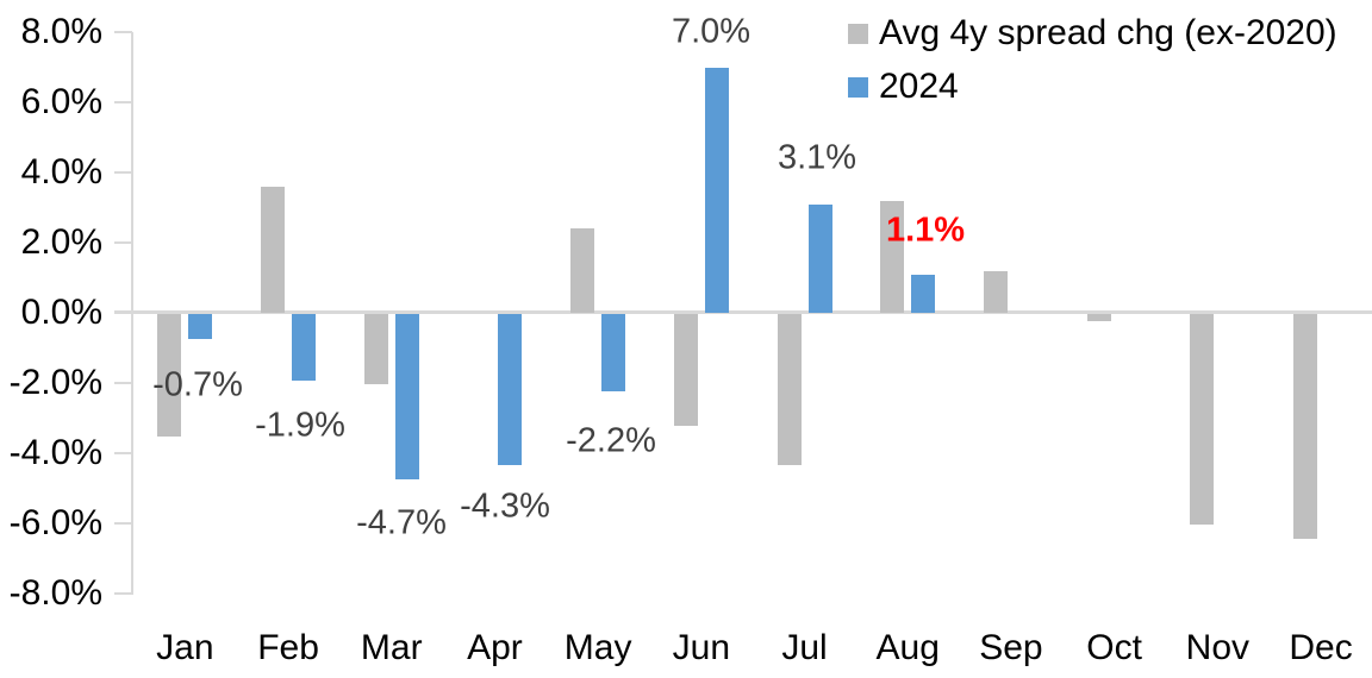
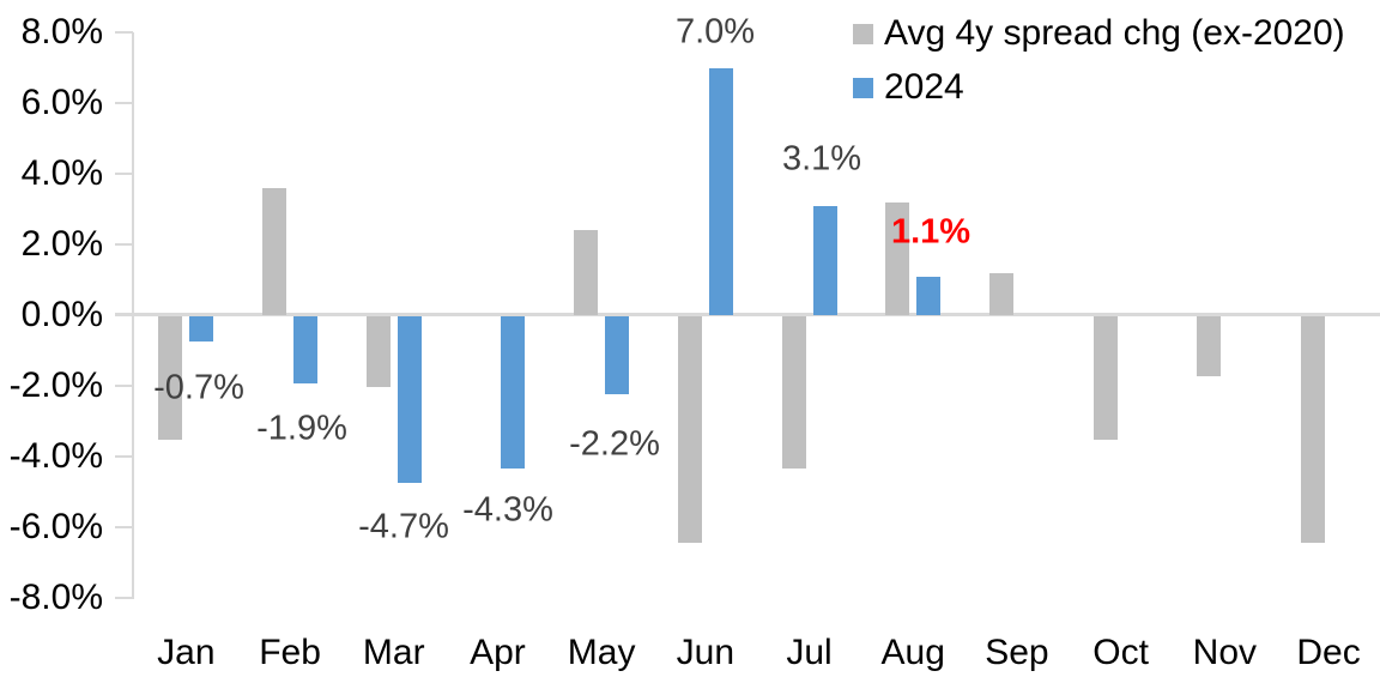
Avg 4y spread chg (ex-2020)/Jun: -3.2% -> -6.4%
Avg 4y spread chg (ex-2020)/Oct: -0.2% -> -3.5%
Avg 4y spread chg (ex-2020)/Nov: -6.0% -> -1.7%
